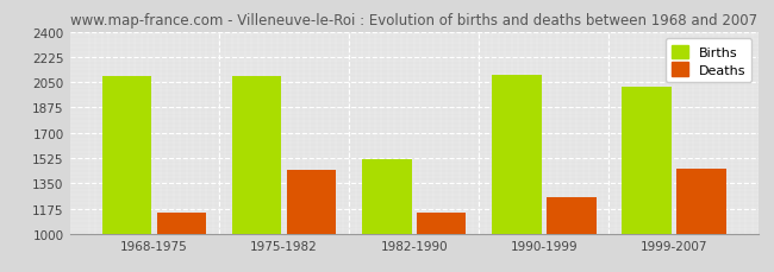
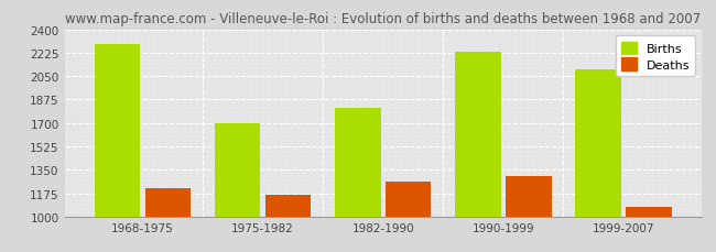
Births/1968-1975: 2090 -> 2290
Deaths/1968-1975: 1150 -> 1220
Births/1975-1982: 2090 -> 1700
Deaths/1975-1982: 1440 -> 1160
Births/1982-1990: 1520 -> 1810
Deaths/1982-1990: 1150 -> 1260
Births/1990-1999: 2100 -> 2230
Deaths/1990-1999: 1250 -> 1300
Births/1999-2007: 2020 -> 2100
Deaths/1999-2007: 1450 -> 1070
